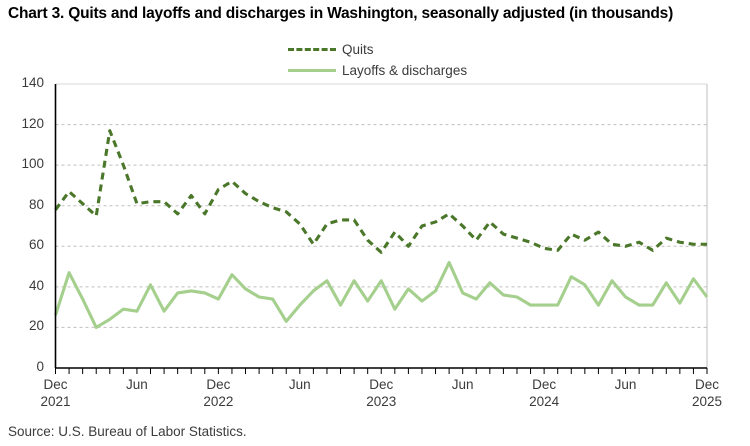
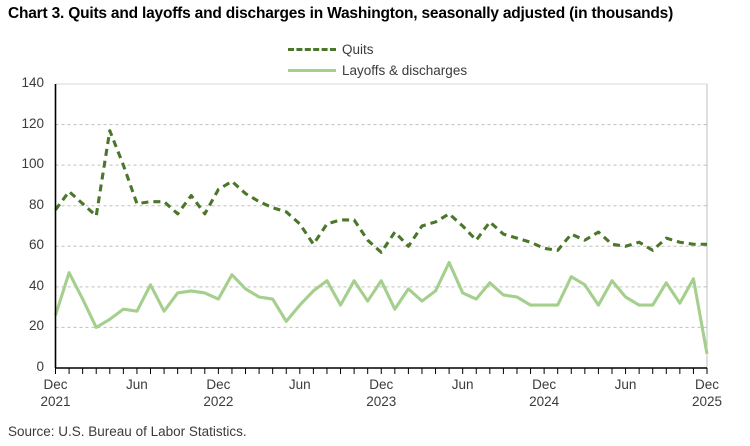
Layoffs & discharges/Dec 2025: 35 -> 7
